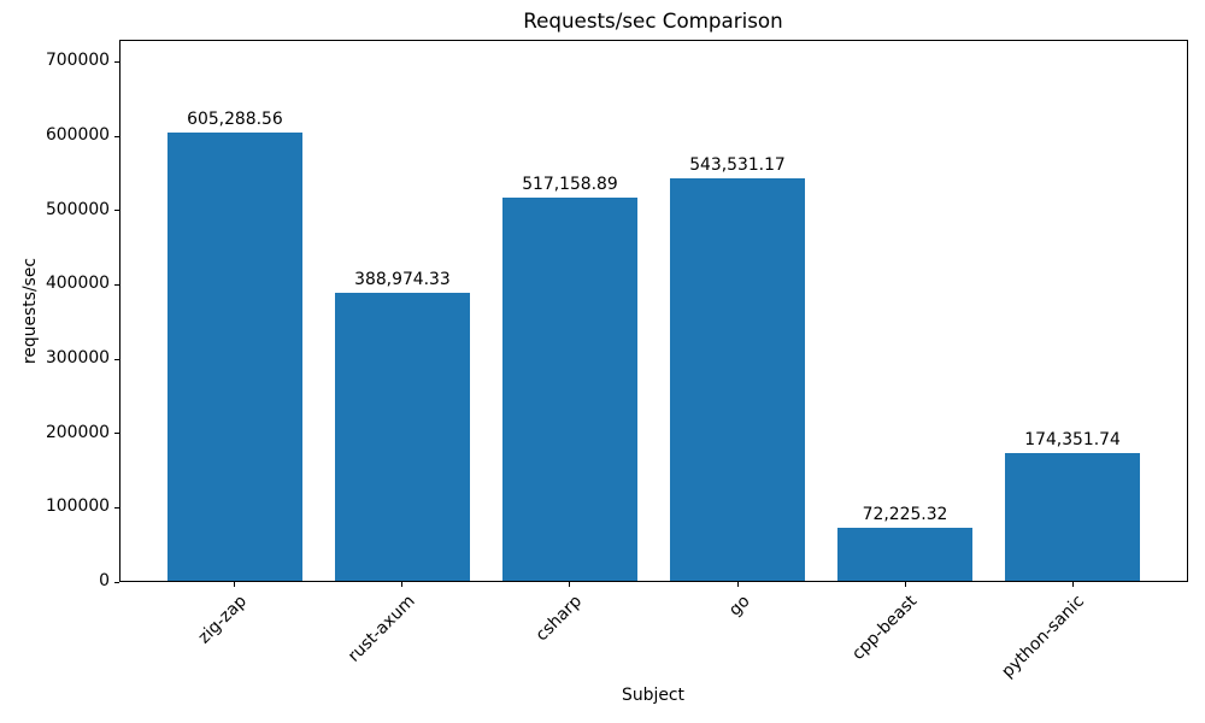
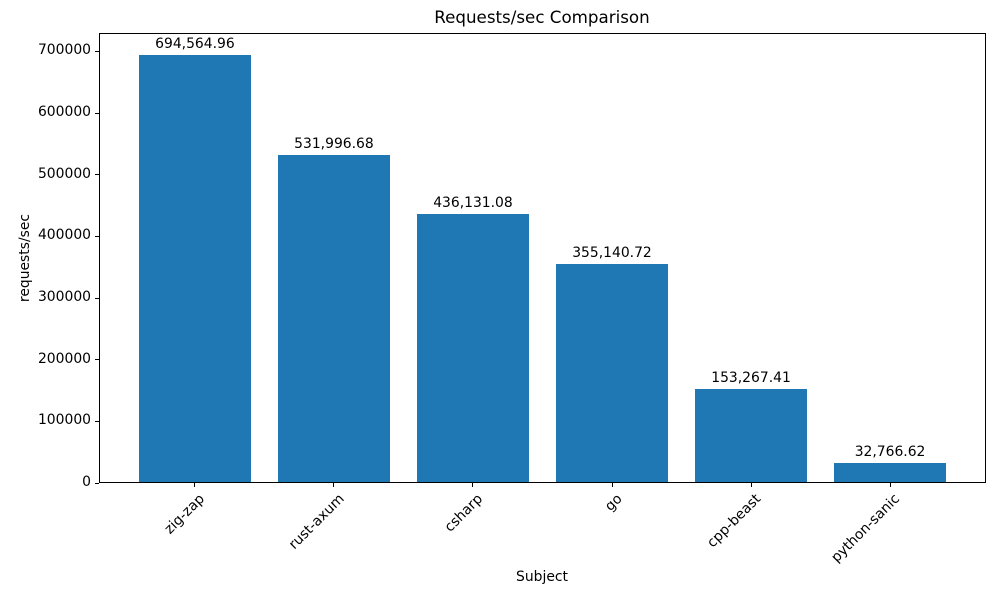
zig-zap: 605,288.56 -> 694,564.96
rust-axum: 388,974.33 -> 531,996.68
csharp: 517,158.89 -> 436,131.08
go: 543,531.17 -> 355,140.72
cpp-beast: 72,225.32 -> 153,267.41
python-sanic: 174,351.74 -> 32,766.62
